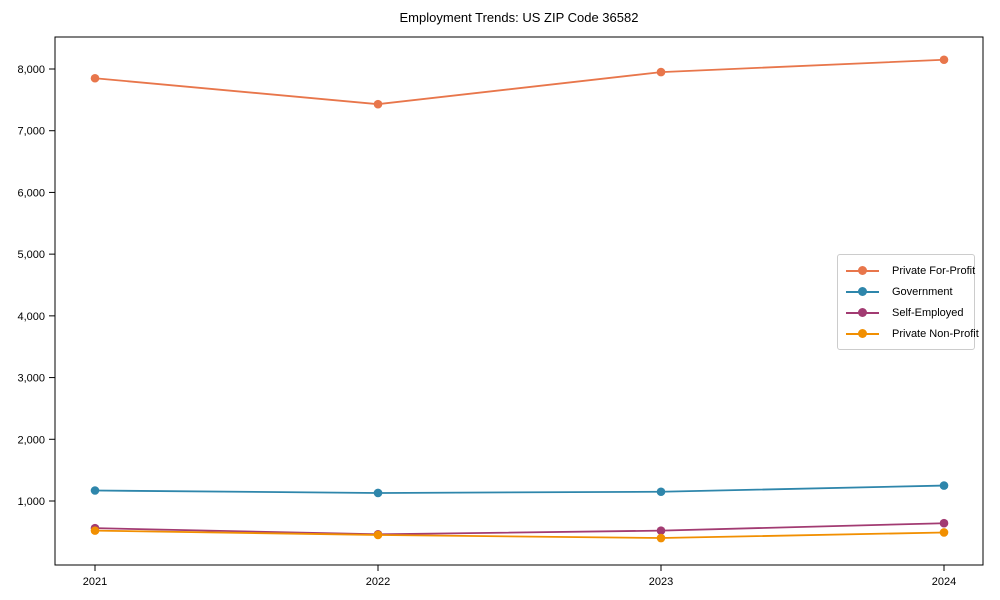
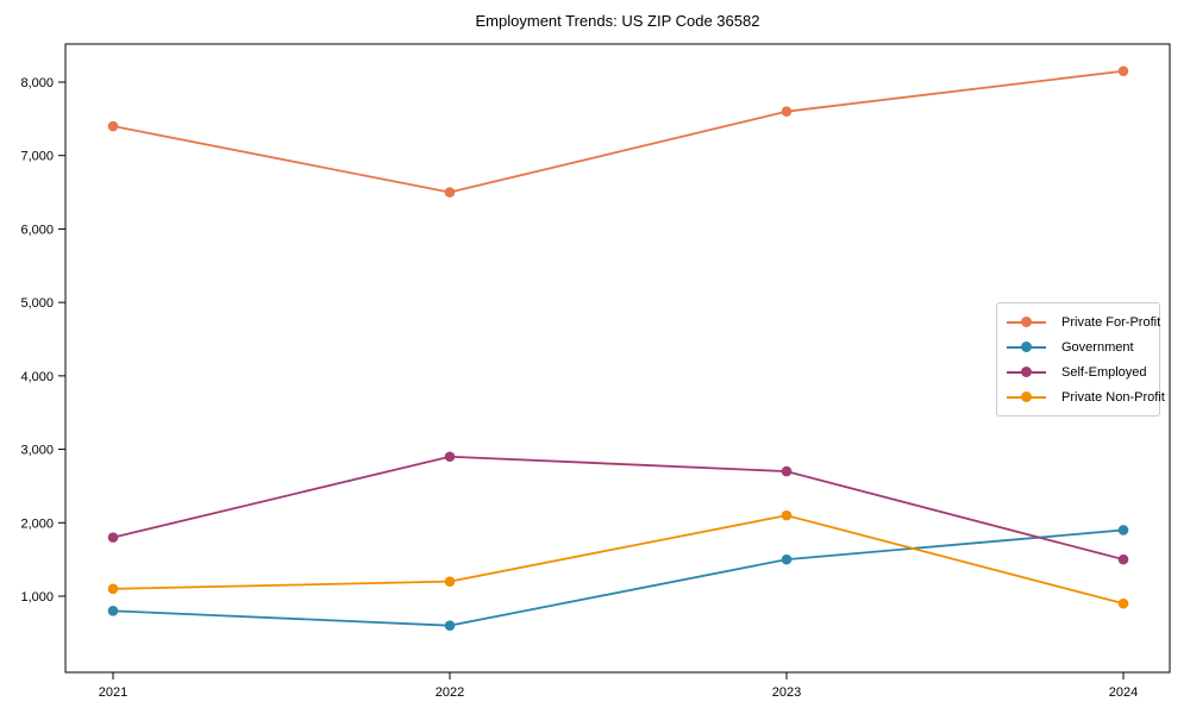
Private For-Profit/2021: 7800 -> 7400
Government/2021: 1200 -> 800
Self-Employed/2021: 600 -> 1800
Private Non-Profit/2021: 500 -> 1100
Private For-Profit/2022: 7400 -> 6500
Government/2022: 1100 -> 600
Self-Employed/2022: 500 -> 2900
Private Non-Profit/2022: 400 -> 1200
Private For-Profit/2023: 8000 -> 7600
Government/2023: 1200 -> 1500
Self-Employed/2023: 500 -> 2700
Private Non-Profit/2023: 400 -> 2100
Government/2024: 1200 -> 1900
Self-Employed/2024: 600 -> 1500
Private Non-Profit/2024: 500 -> 900
